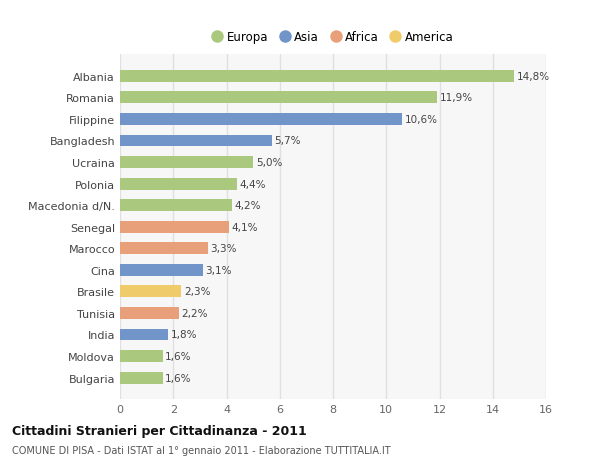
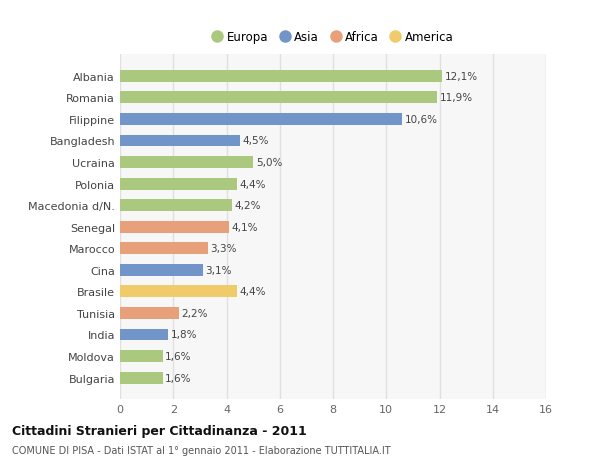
Albania: 14,8% -> 12,1%
Bangladesh: 5,7% -> 4,5%
Brasile: 2,3% -> 4,4%
